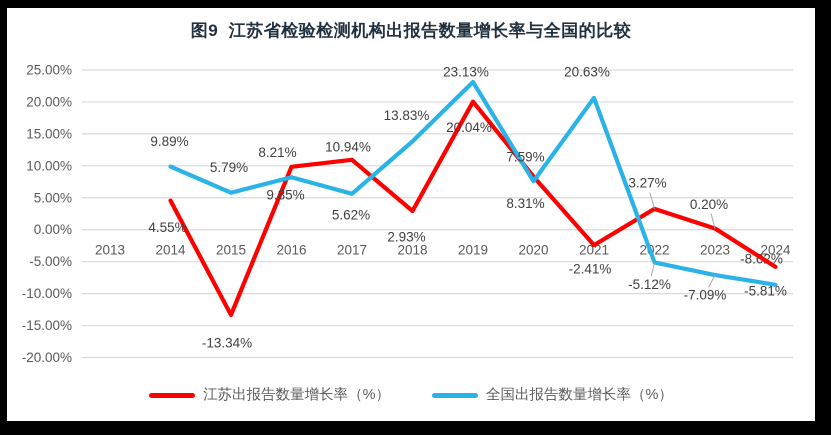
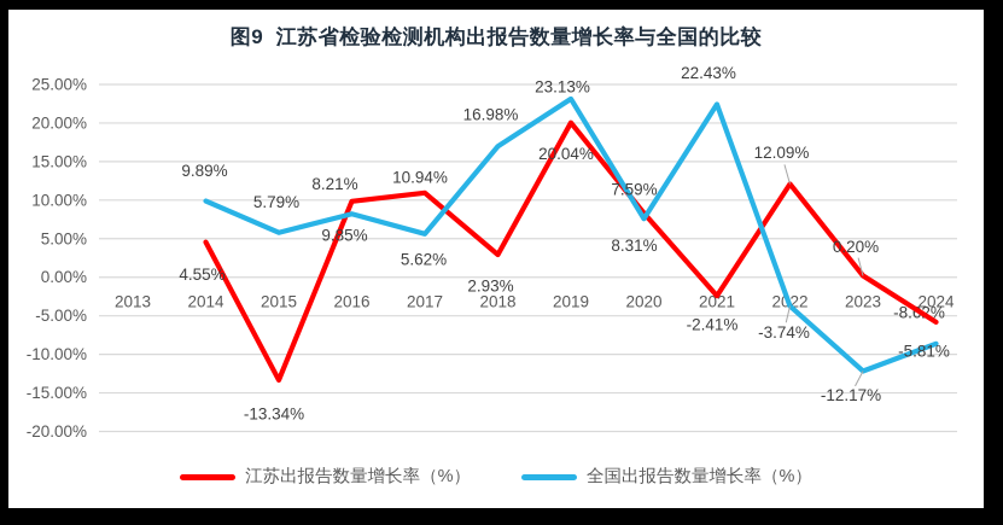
全国出报告数量增长率（%）/2018: 13.83% -> 16.98%
全国出报告数量增长率（%）/2021: 20.63% -> 22.43%
江苏出报告数量增长率（%）/2022: 3.27% -> 12.09%
全国出报告数量增长率（%）/2022: -5.12% -> -3.74%
全国出报告数量增长率（%）/2023: -7.09% -> -12.17%
